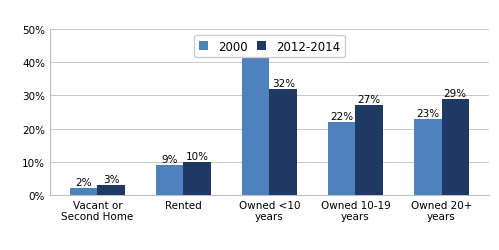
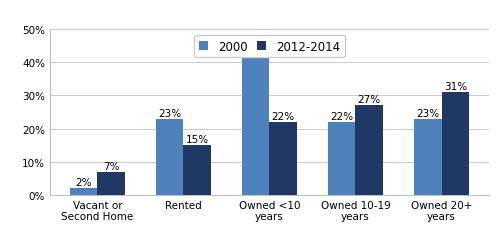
2012-2014/Vacant or Second Home: 3% -> 7%
2000/Rented: 9% -> 23%
2012-2014/Rented: 10% -> 15%
2012-2014/Owned <10 years: 32% -> 22%
2012-2014/Owned 20+ years: 29% -> 31%
